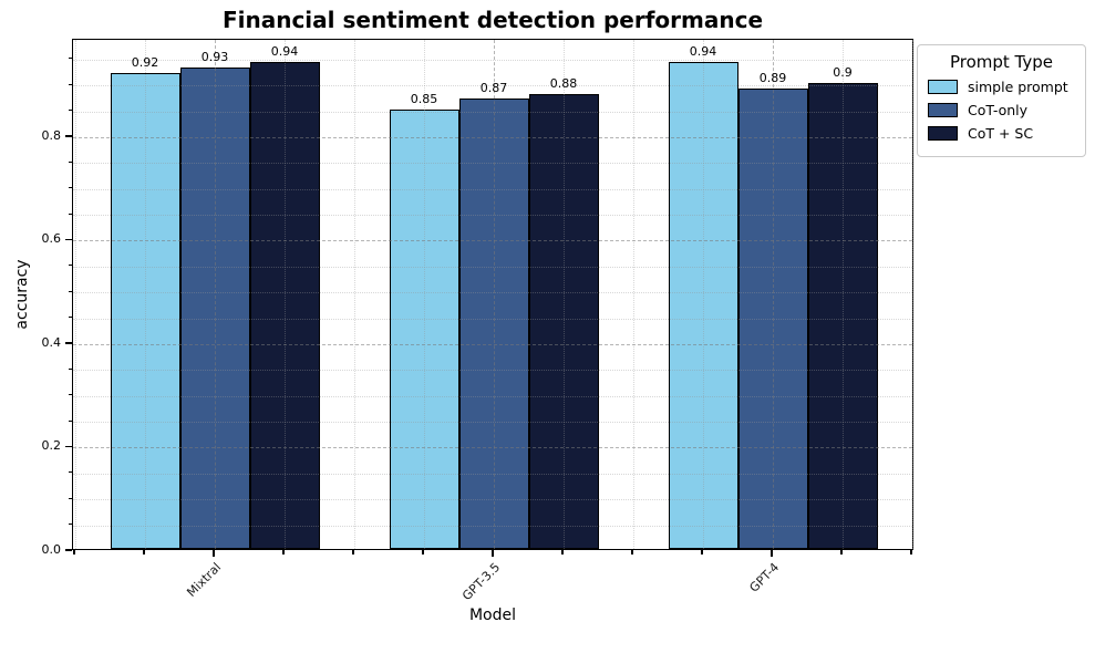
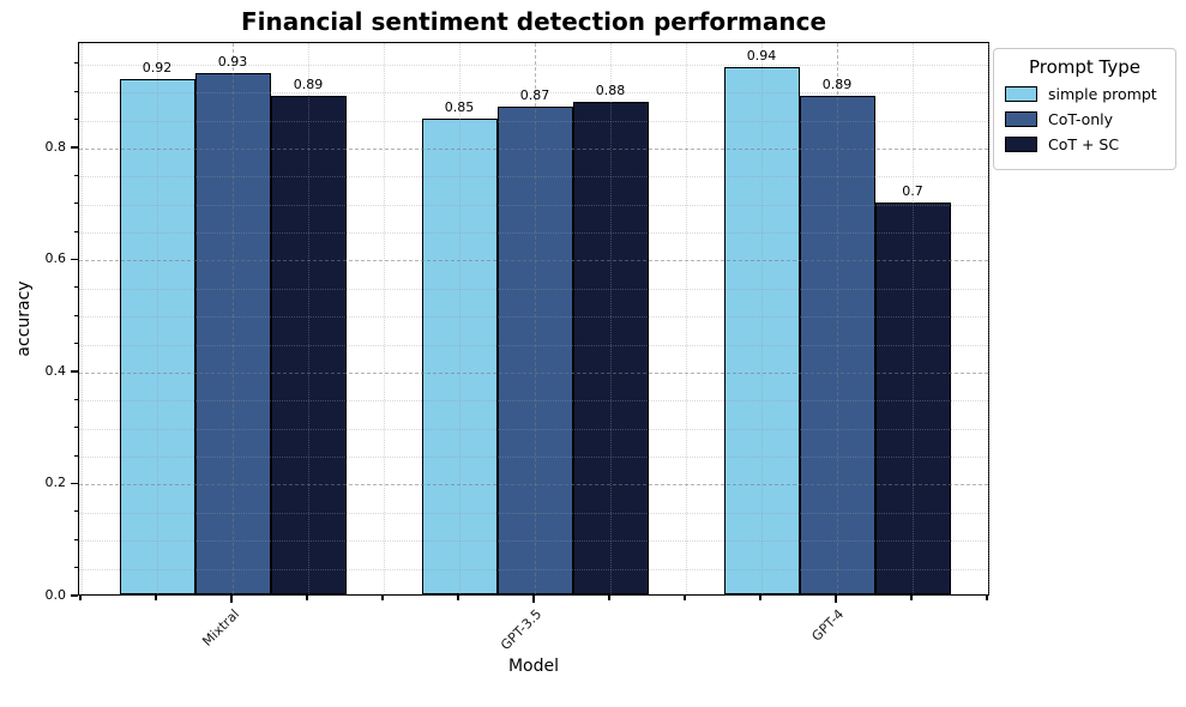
CoT + SC/Mixtral: 0.94 -> 0.89
CoT + SC/GPT-4: 0.9 -> 0.7
